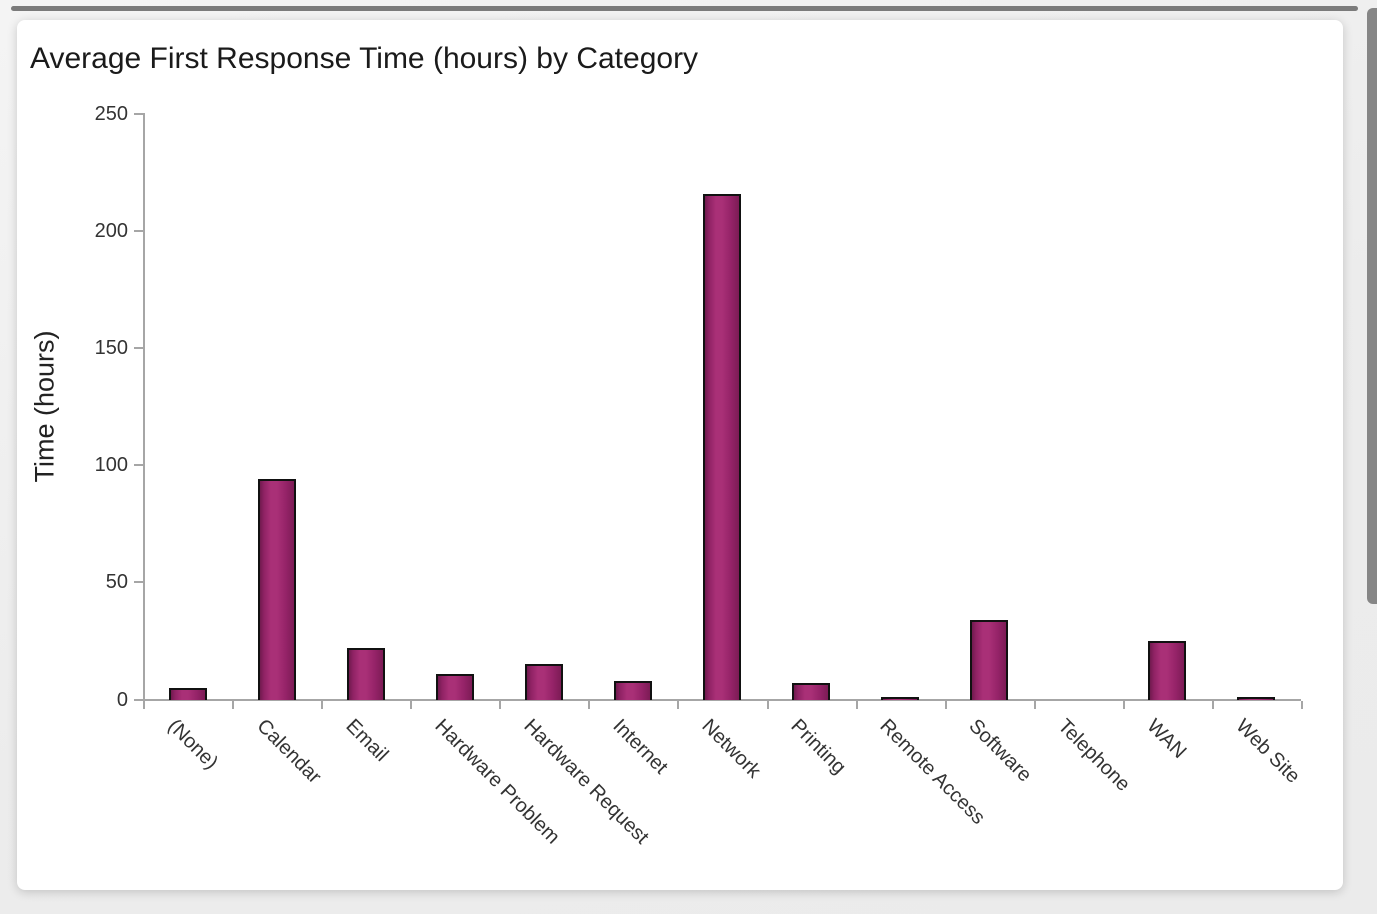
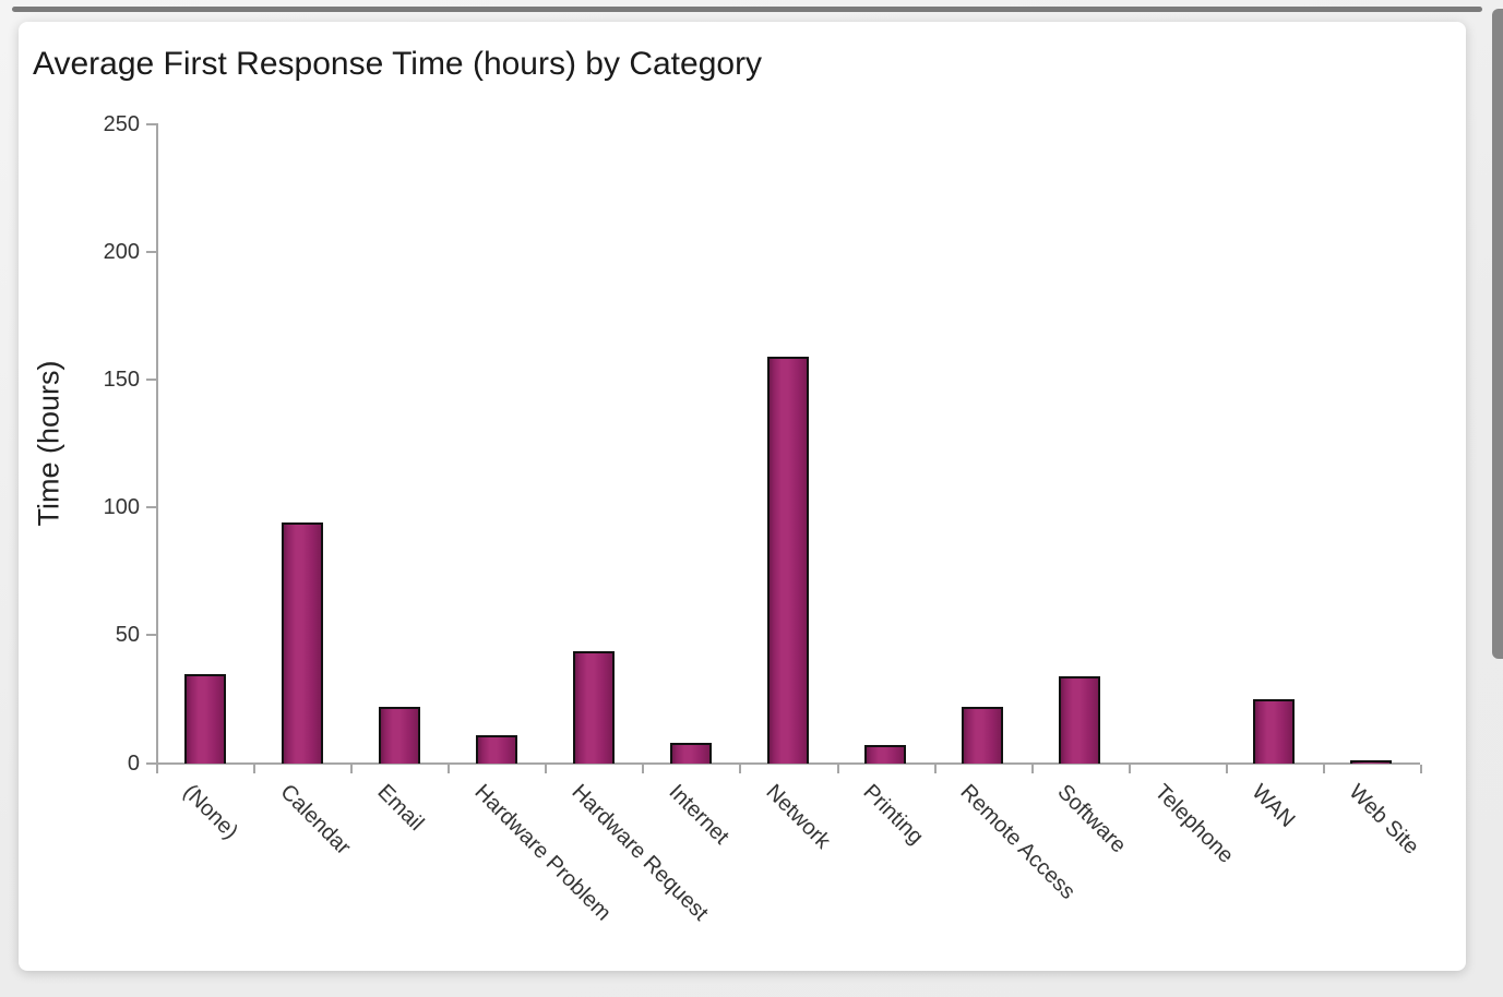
(None): 5 -> 35
Hardware Request: 15 -> 44
Network: 216 -> 159
Remote Access: 1 -> 22
